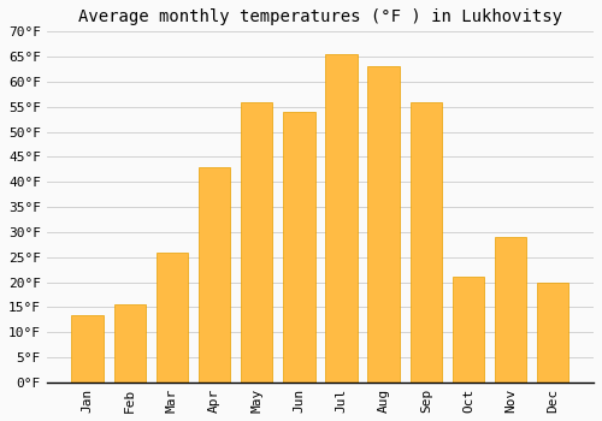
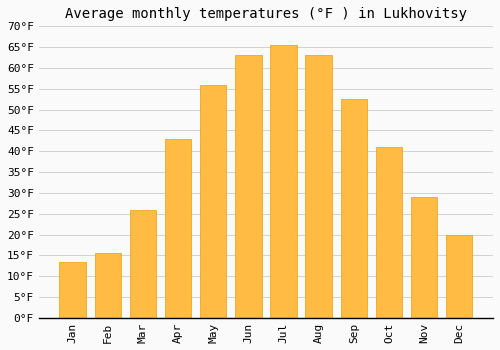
Jun: 54.0°F -> 63.0°F
Sep: 56.0°F -> 52.5°F
Oct: 21.0°F -> 41.0°F
